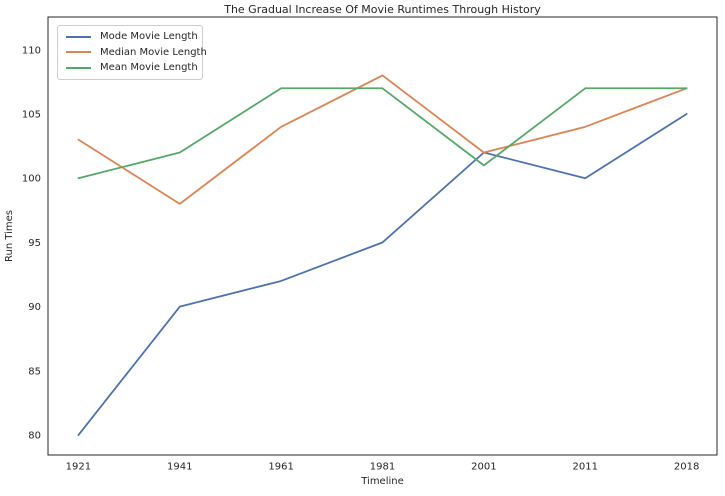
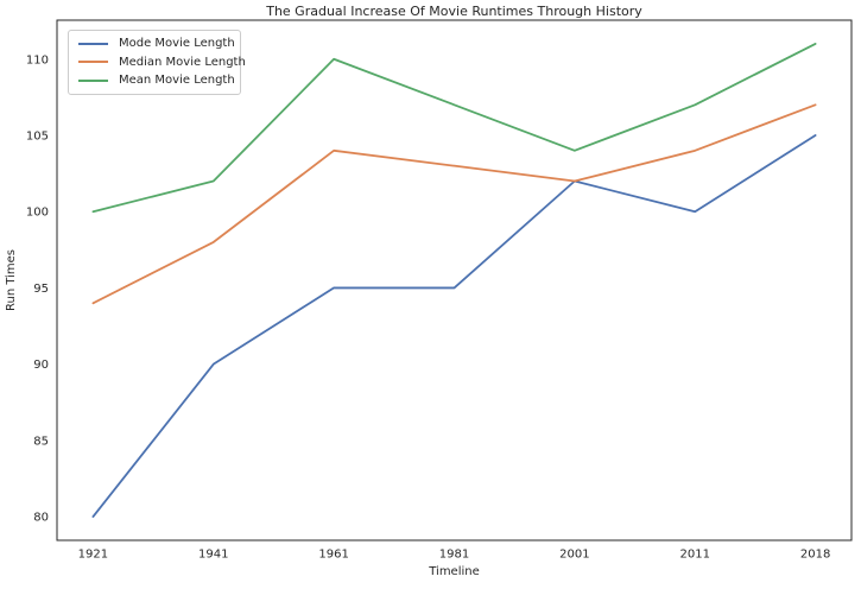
Median Movie Length/1921: 103 -> 94
Mode Movie Length/1961: 92 -> 95
Mean Movie Length/1961: 107 -> 110
Median Movie Length/1981: 108 -> 103
Mean Movie Length/2001: 101 -> 104
Mean Movie Length/2018: 107 -> 111
